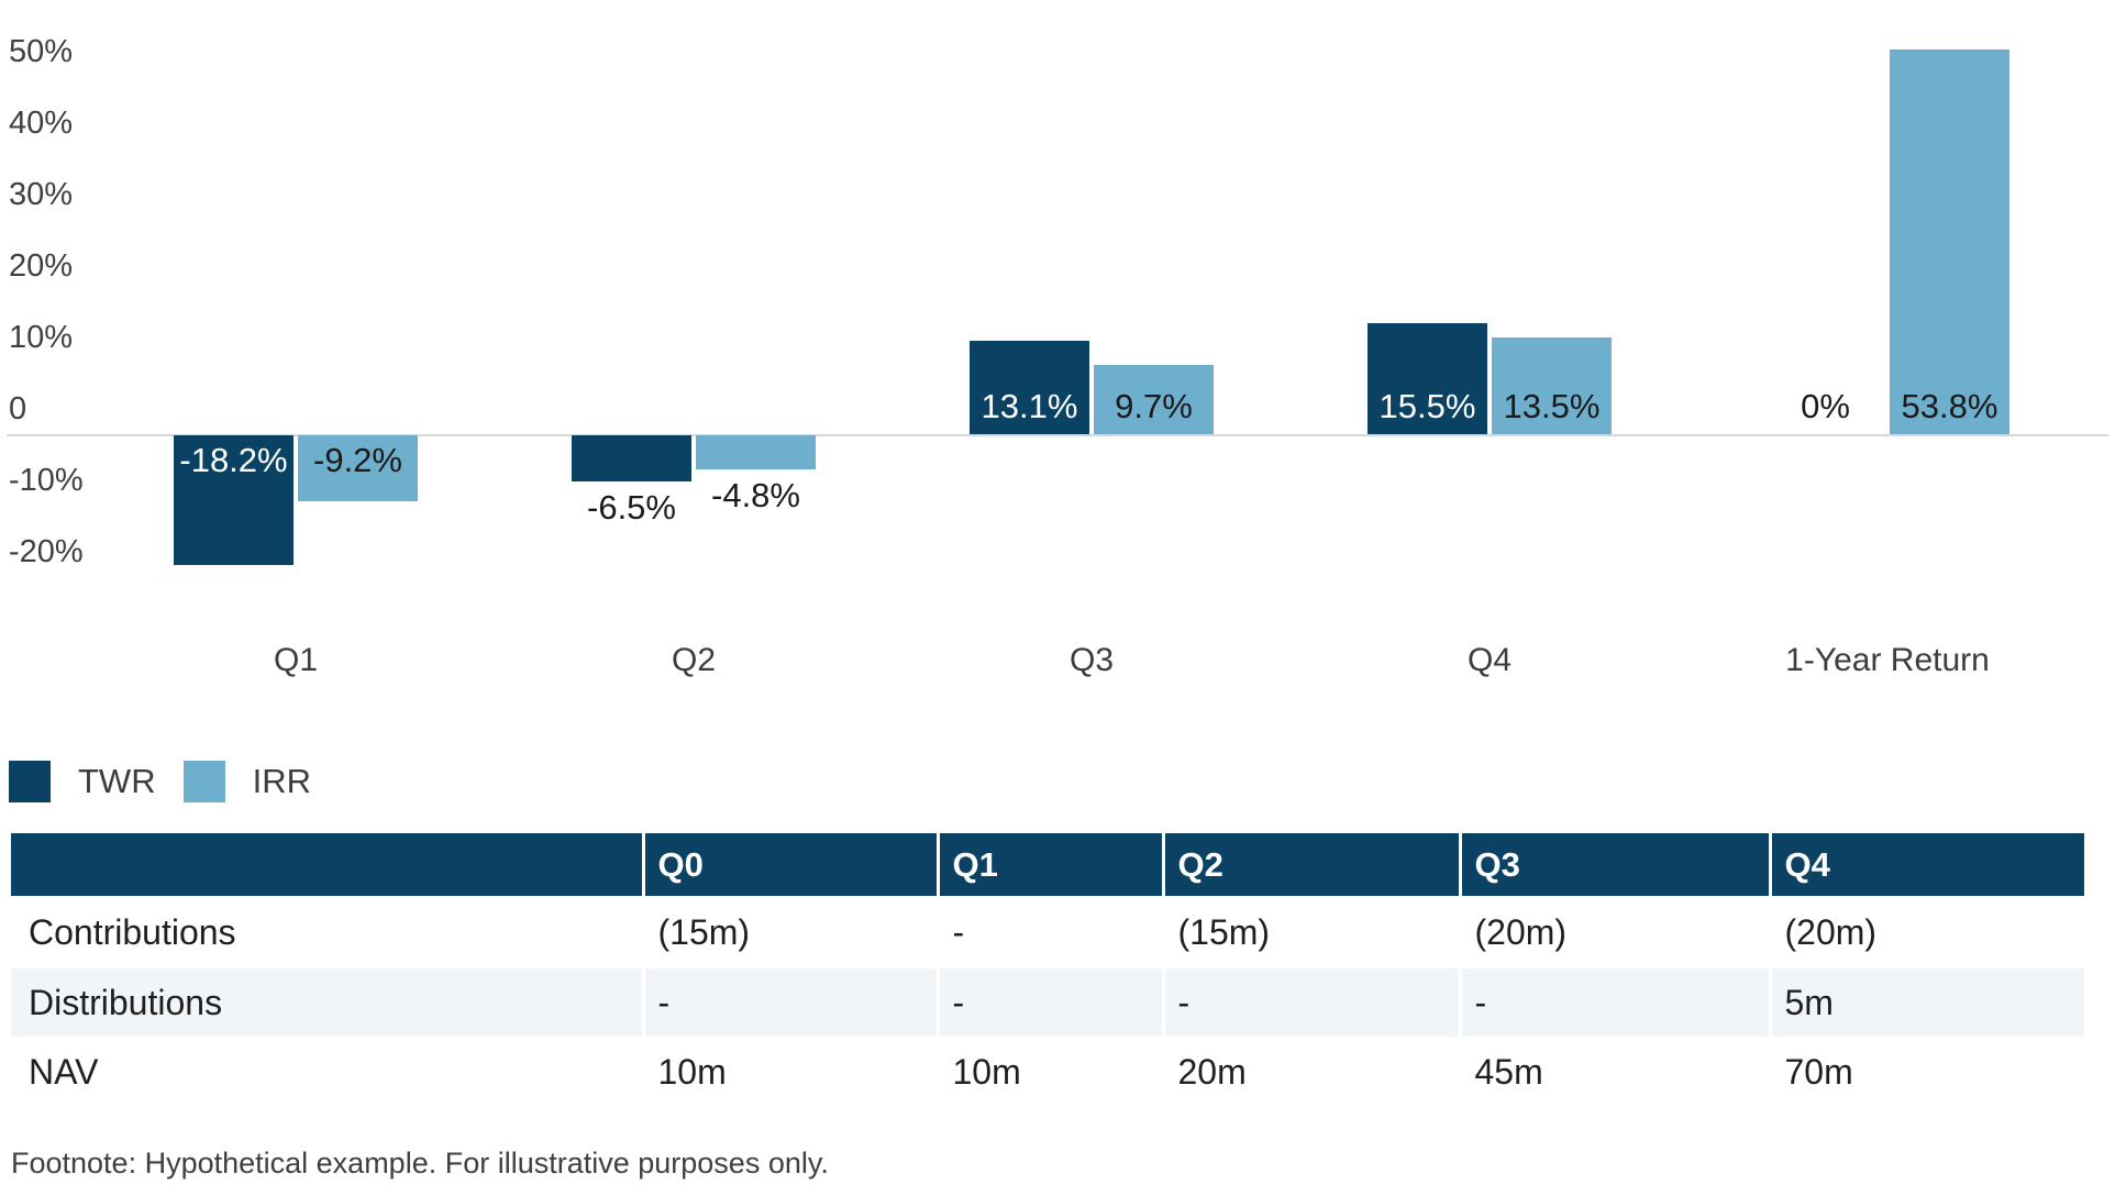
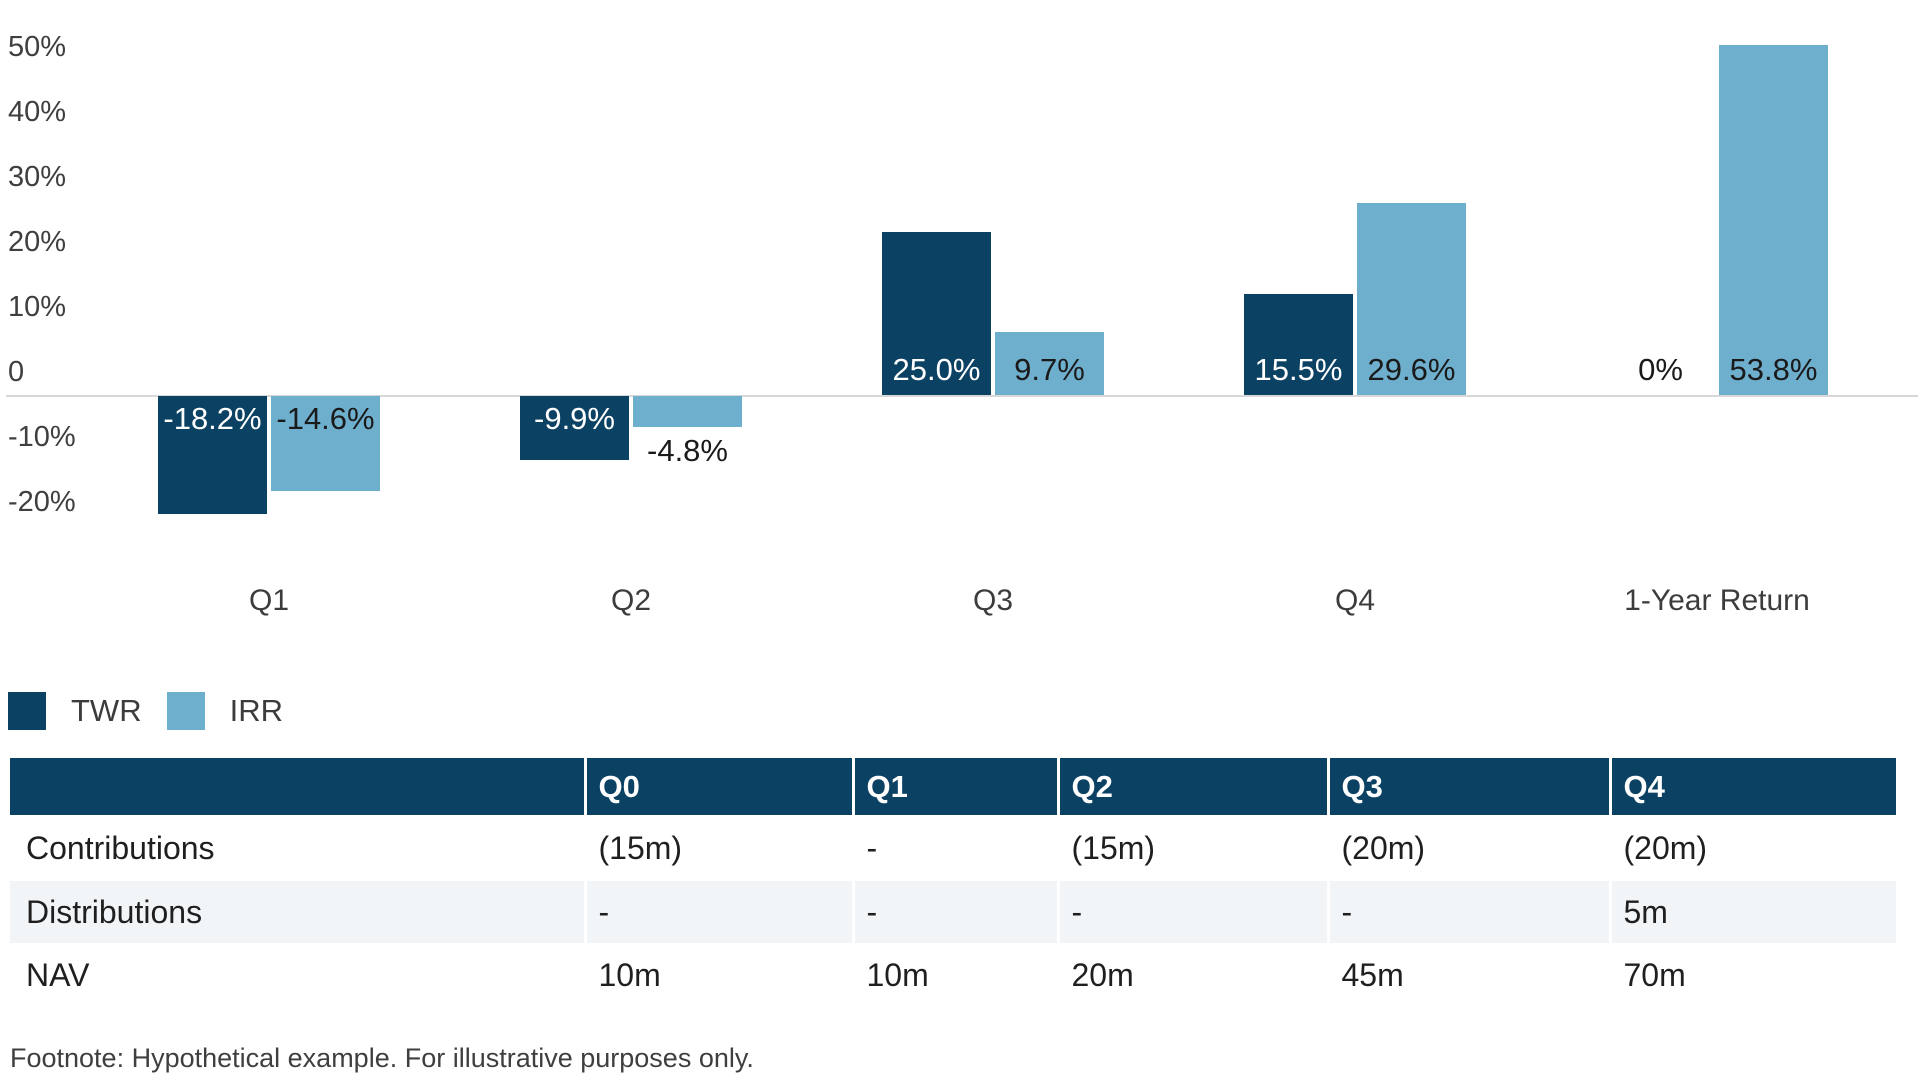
IRR/Q1: -9.2% -> -14.6%
TWR/Q2: -6.5% -> -9.9%
TWR/Q3: 13.1% -> 25.0%
IRR/Q4: 13.5% -> 29.6%
